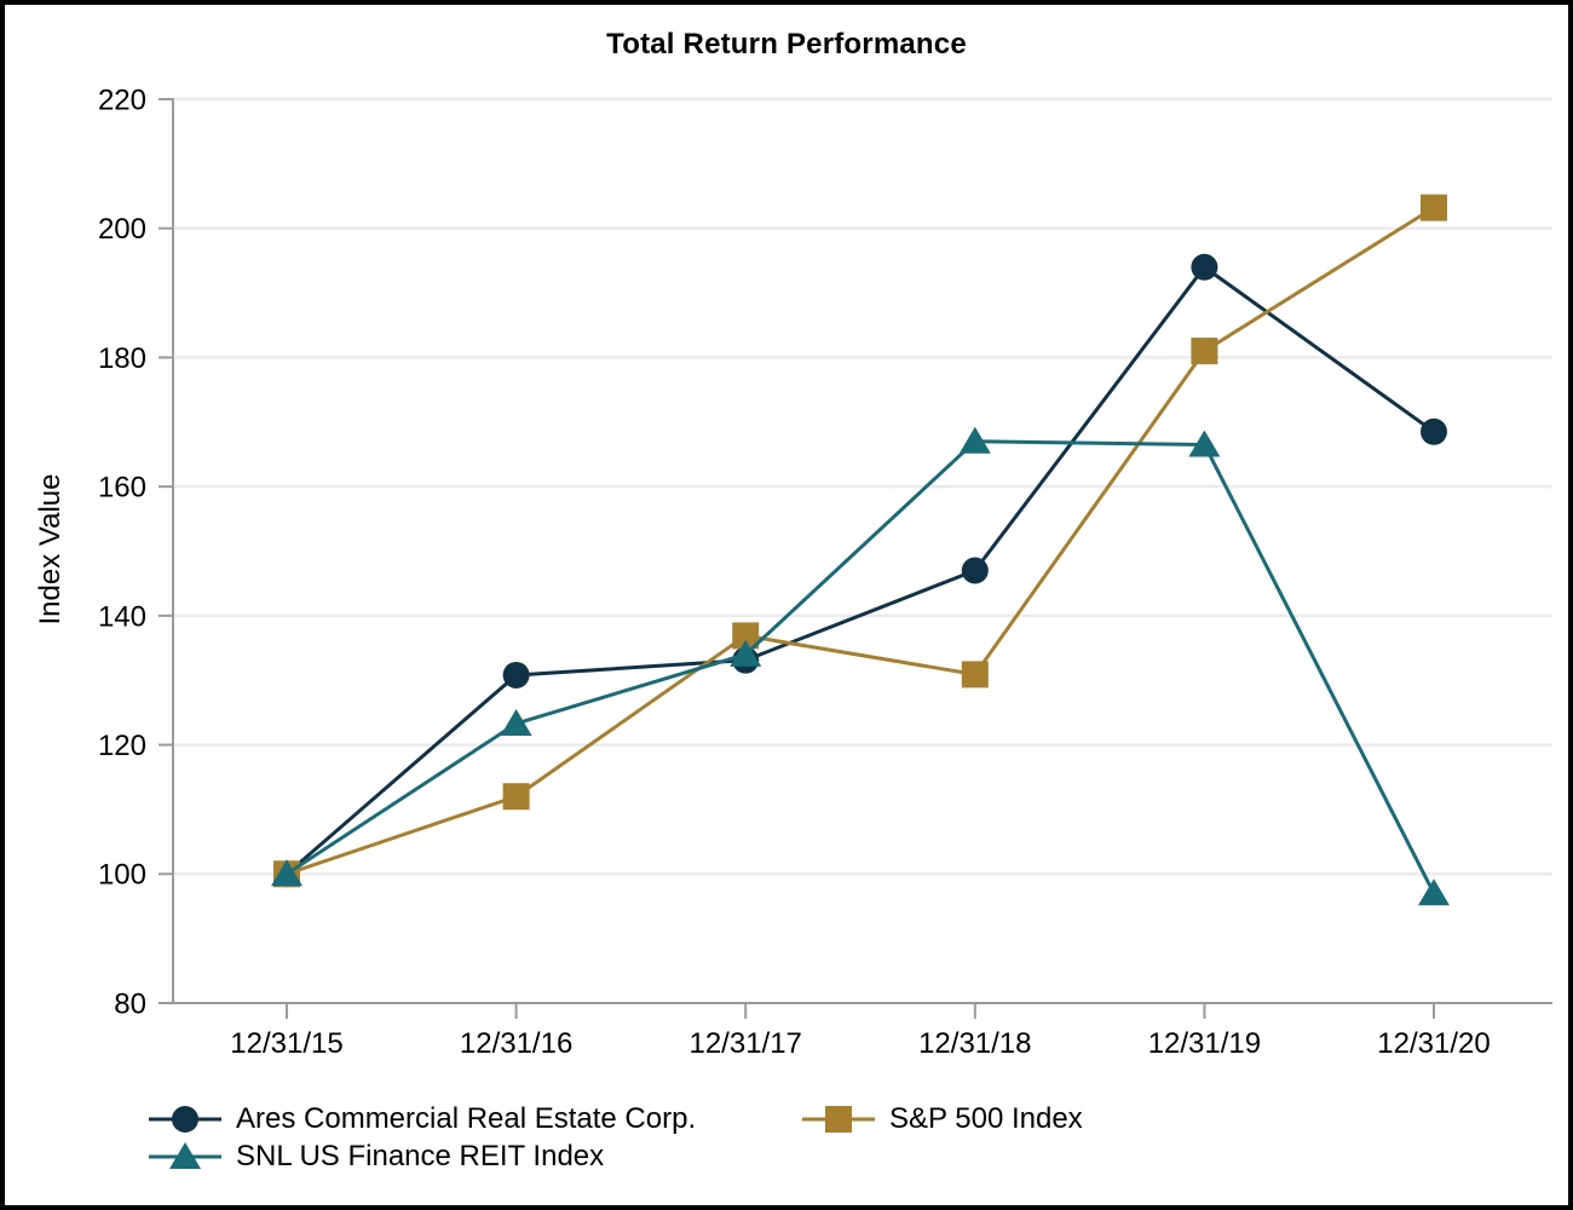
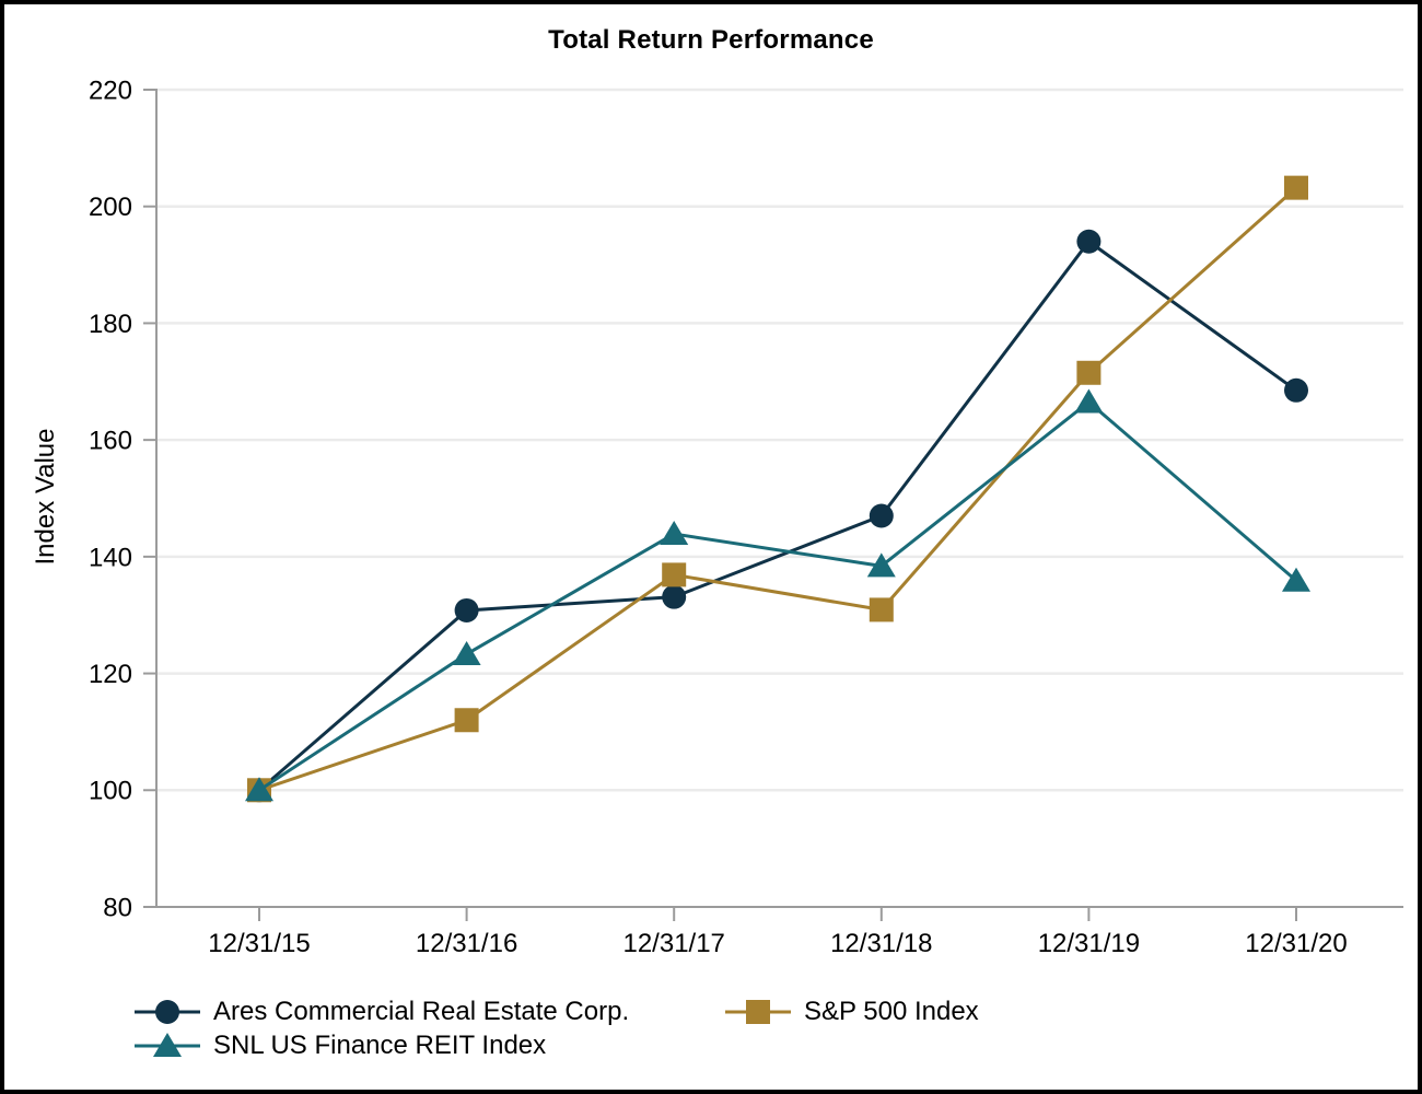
SNL US Finance REIT Index/12/31/17: 134 -> 144
SNL US Finance REIT Index/12/31/18: 167 -> 138
S&P 500 Index/12/31/19: 181 -> 172
SNL US Finance REIT Index/12/31/20: 97 -> 136
